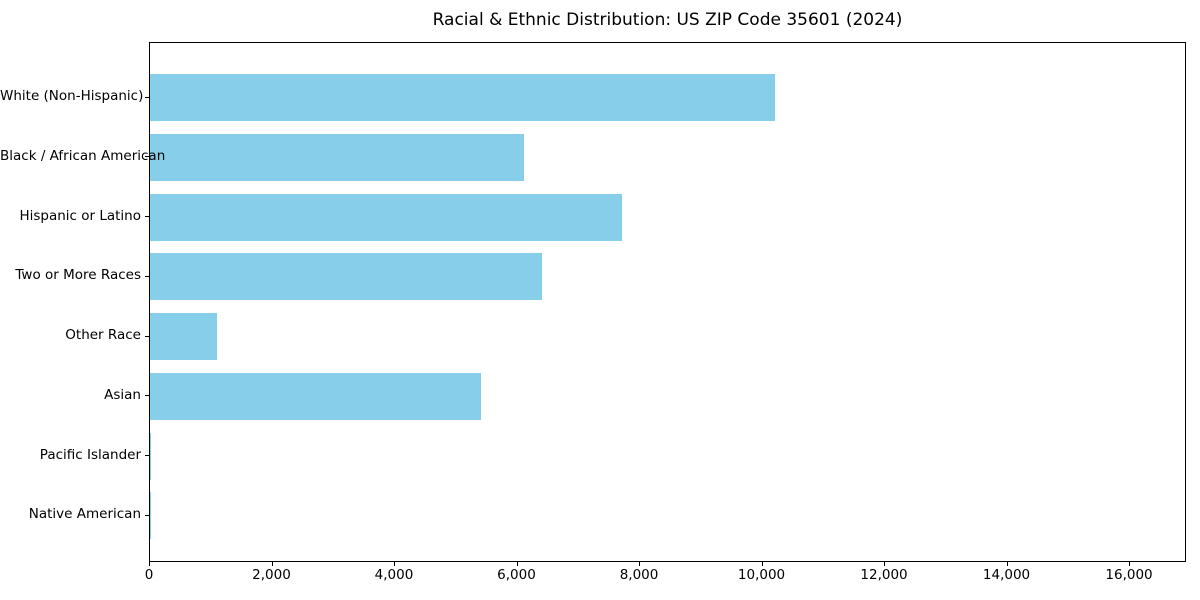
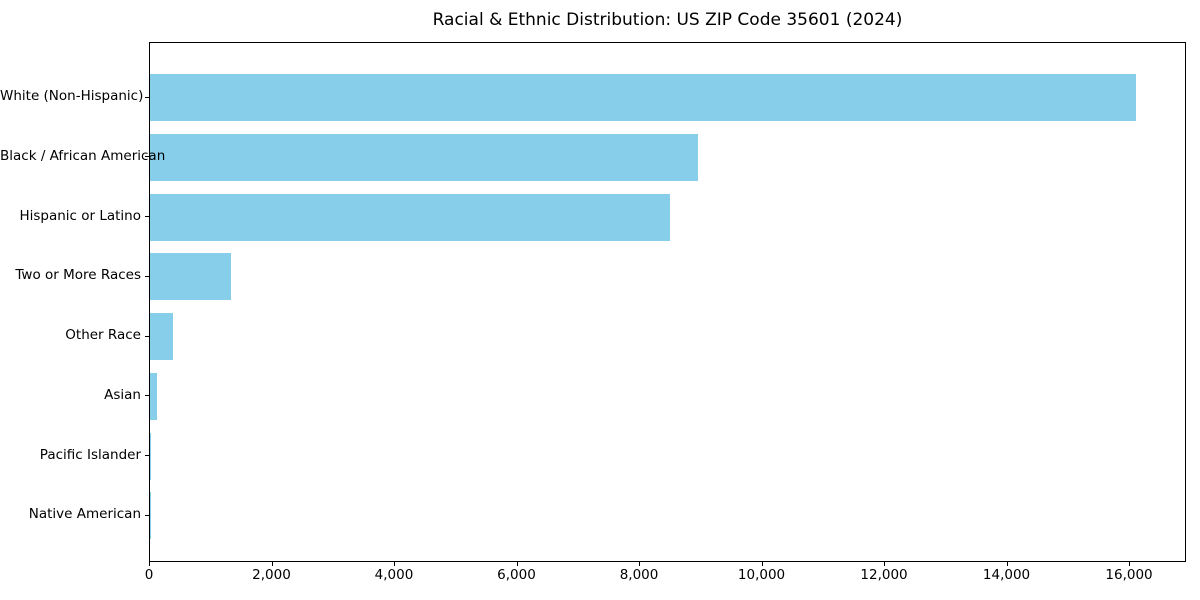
White (Non-Hispanic): 10200 -> 16100
Black / African American: 6100 -> 9000
Hispanic or Latino: 7700 -> 8500
Two or More Races: 6400 -> 1300
Other Race: 1100 -> 400
Asian: 5400 -> 100
